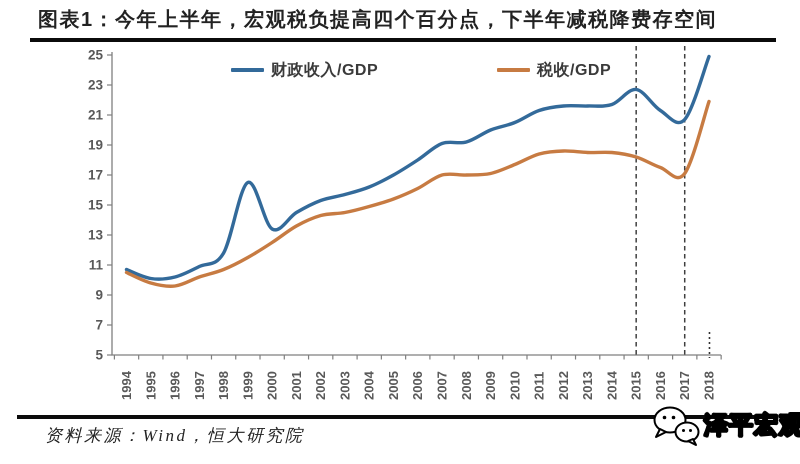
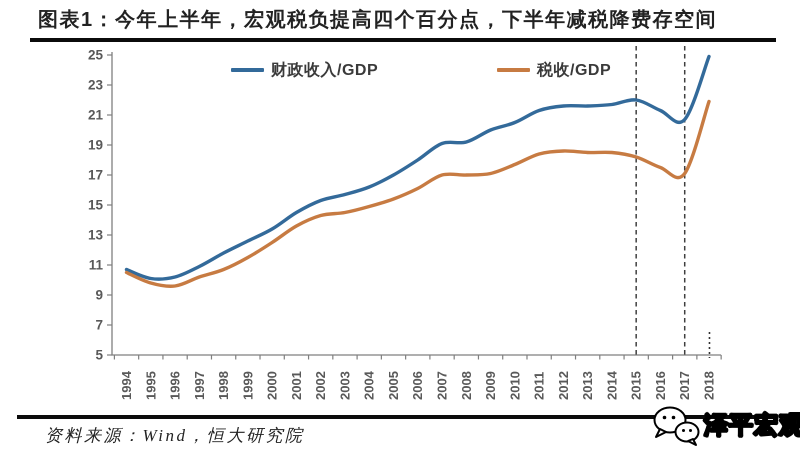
财政收入/GDP/1999: 16.5 -> 12.6
财政收入/GDP/2015: 22.7 -> 22.0
